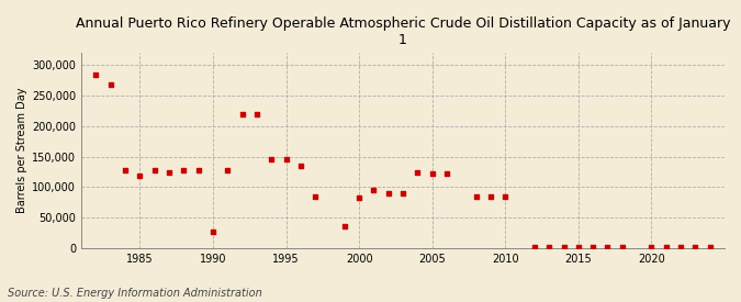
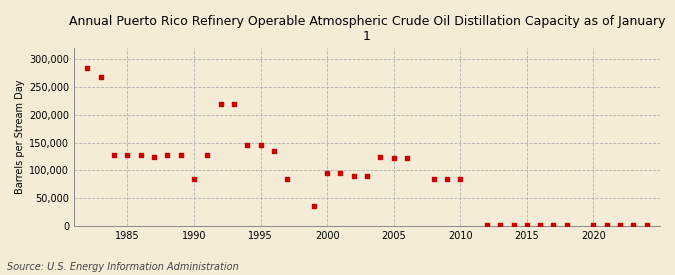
1985: 118,000 -> 128,000
1990: 26,000 -> 85,000
2000: 82,000 -> 95,000
